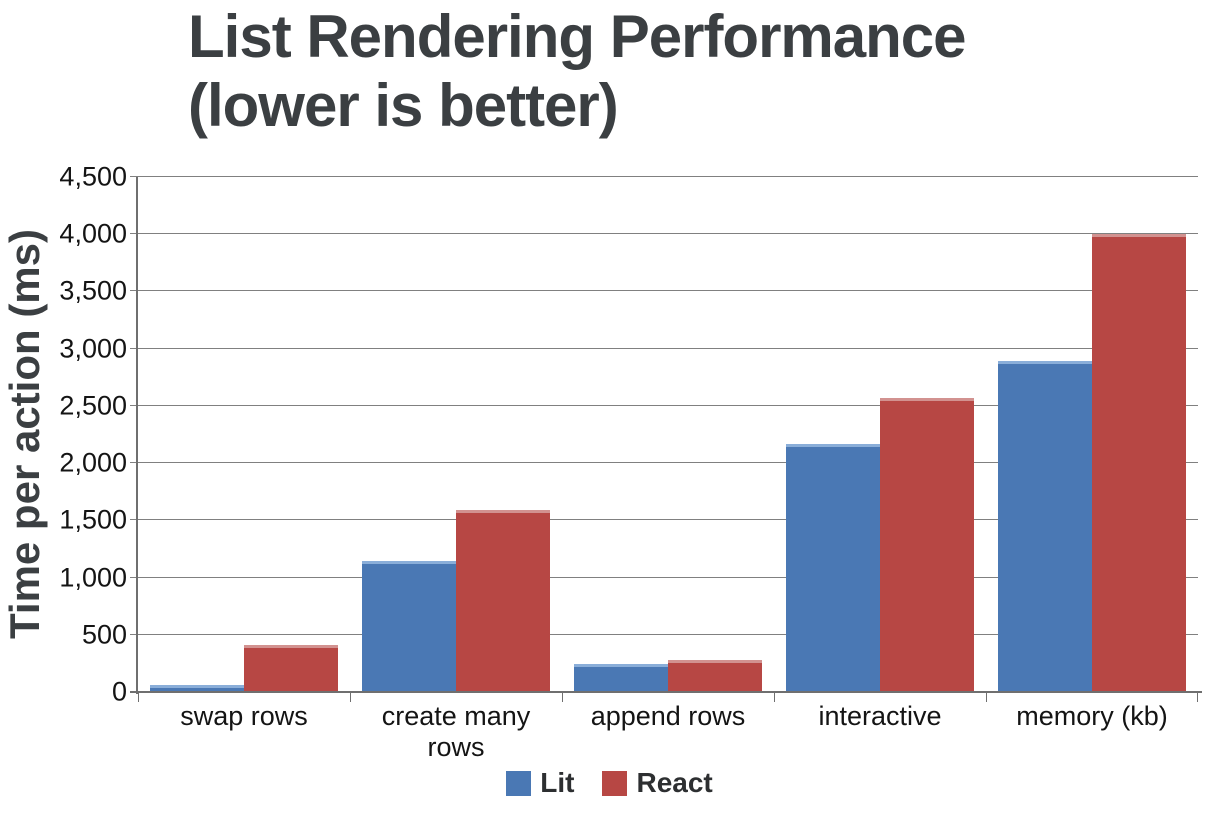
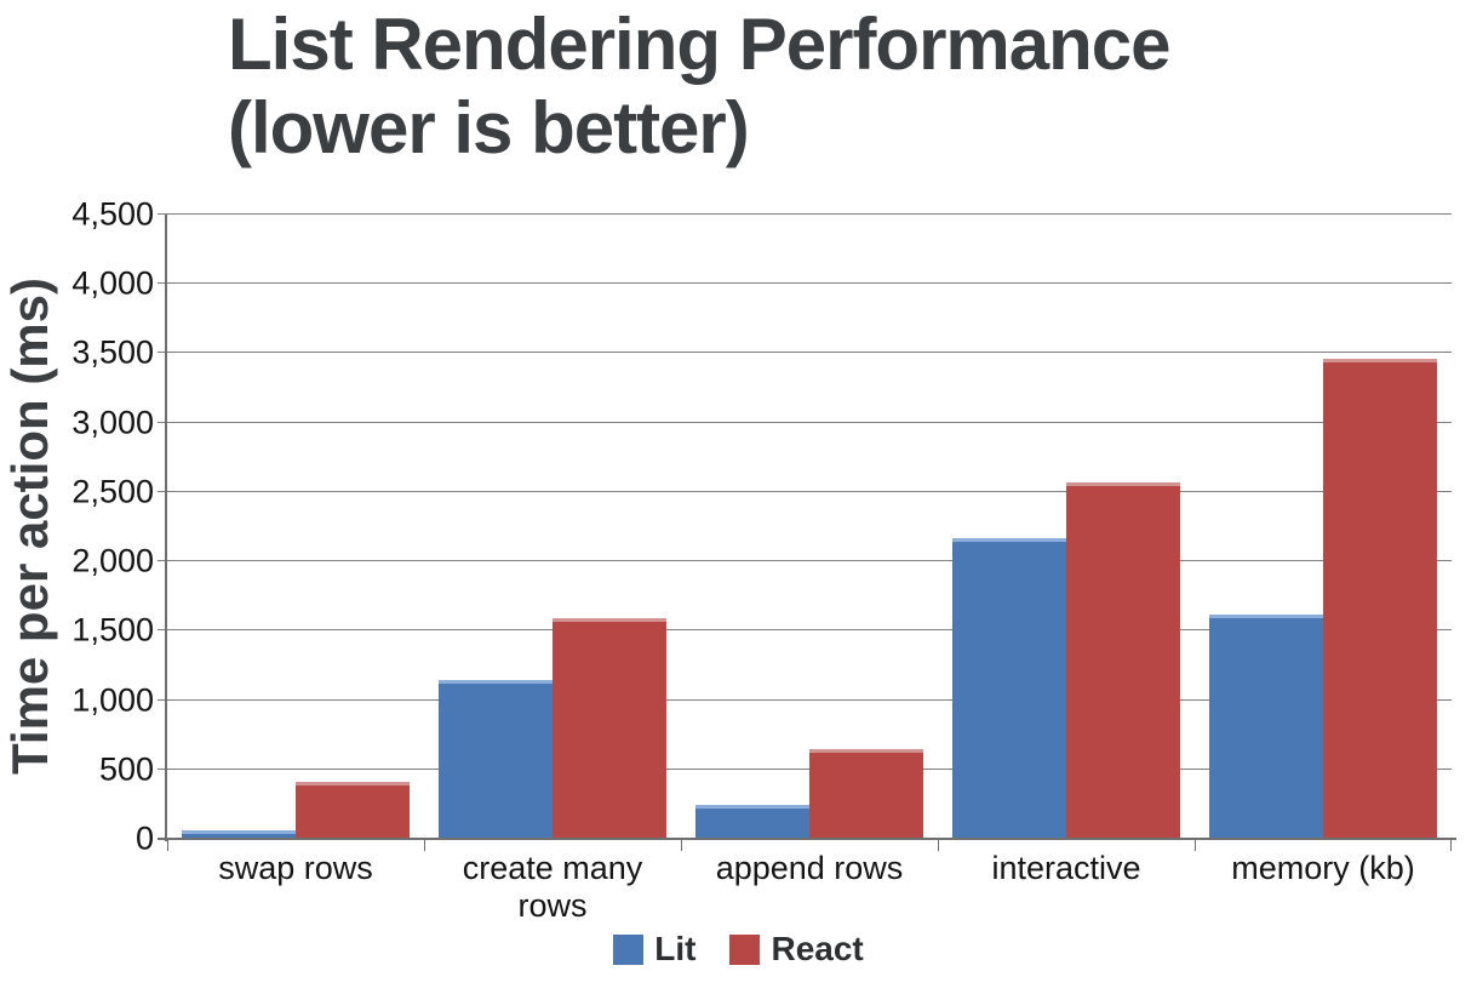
React/append rows: 280 -> 650
Lit/memory (kb): 2890 -> 1620
React/memory (kb): 4000 -> 3460
